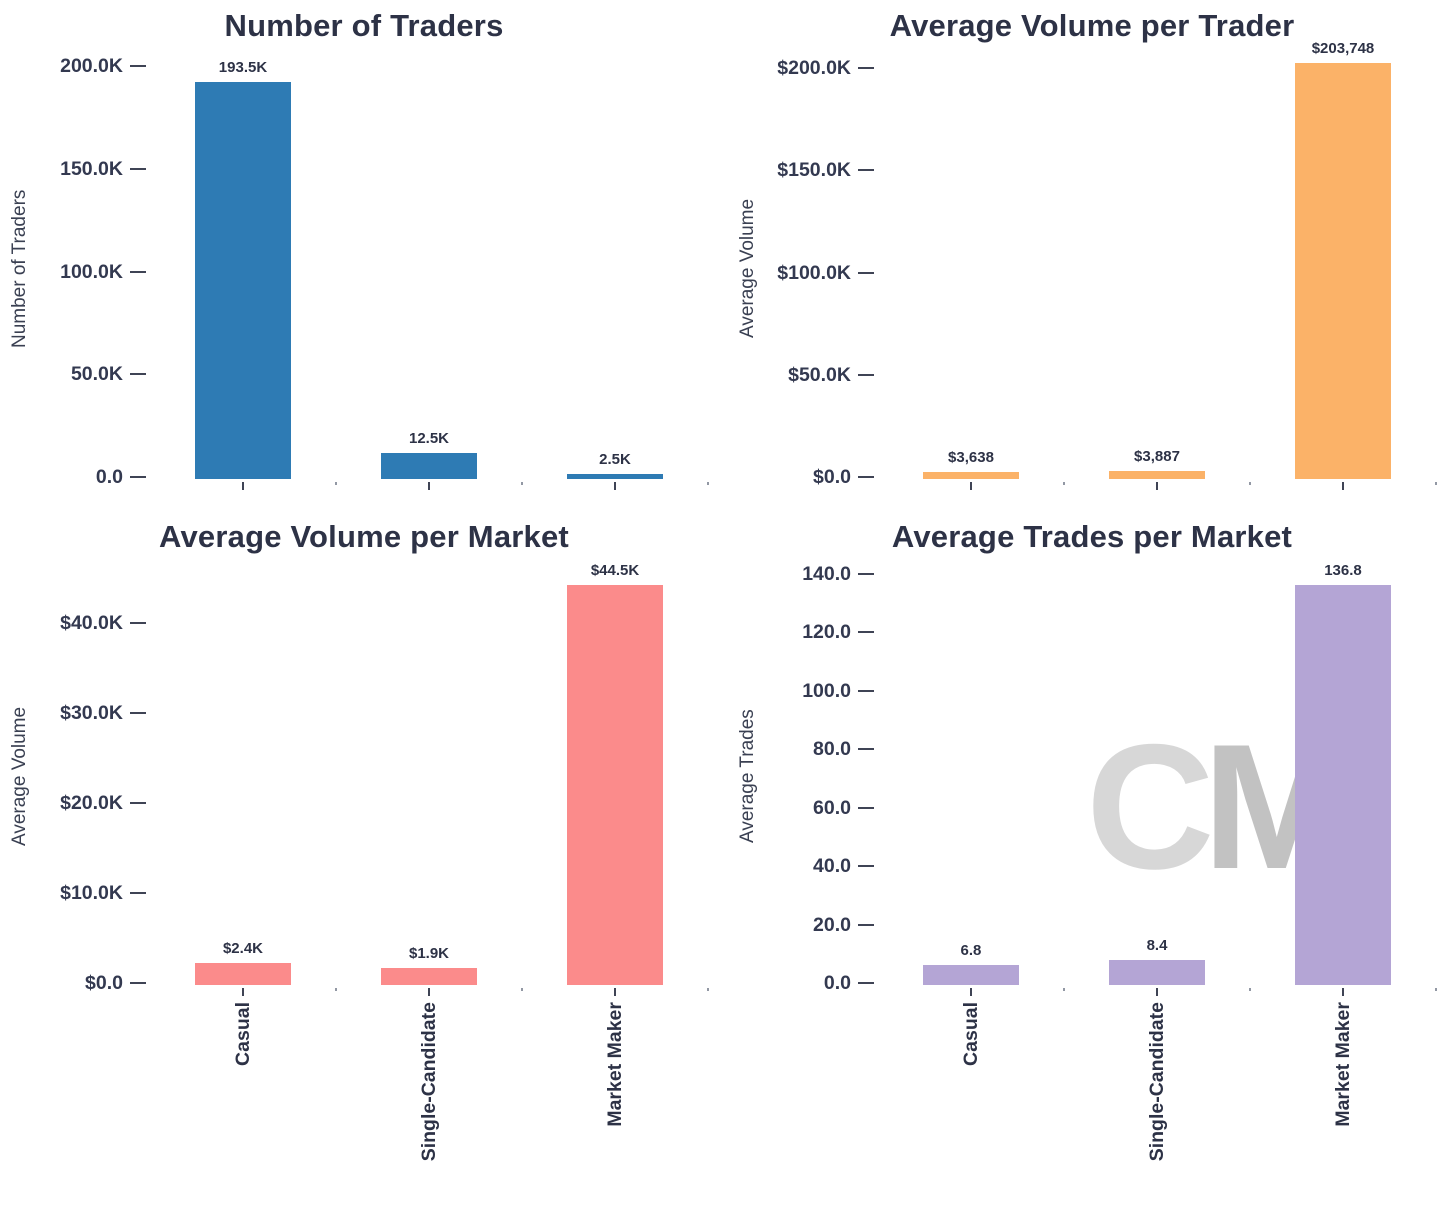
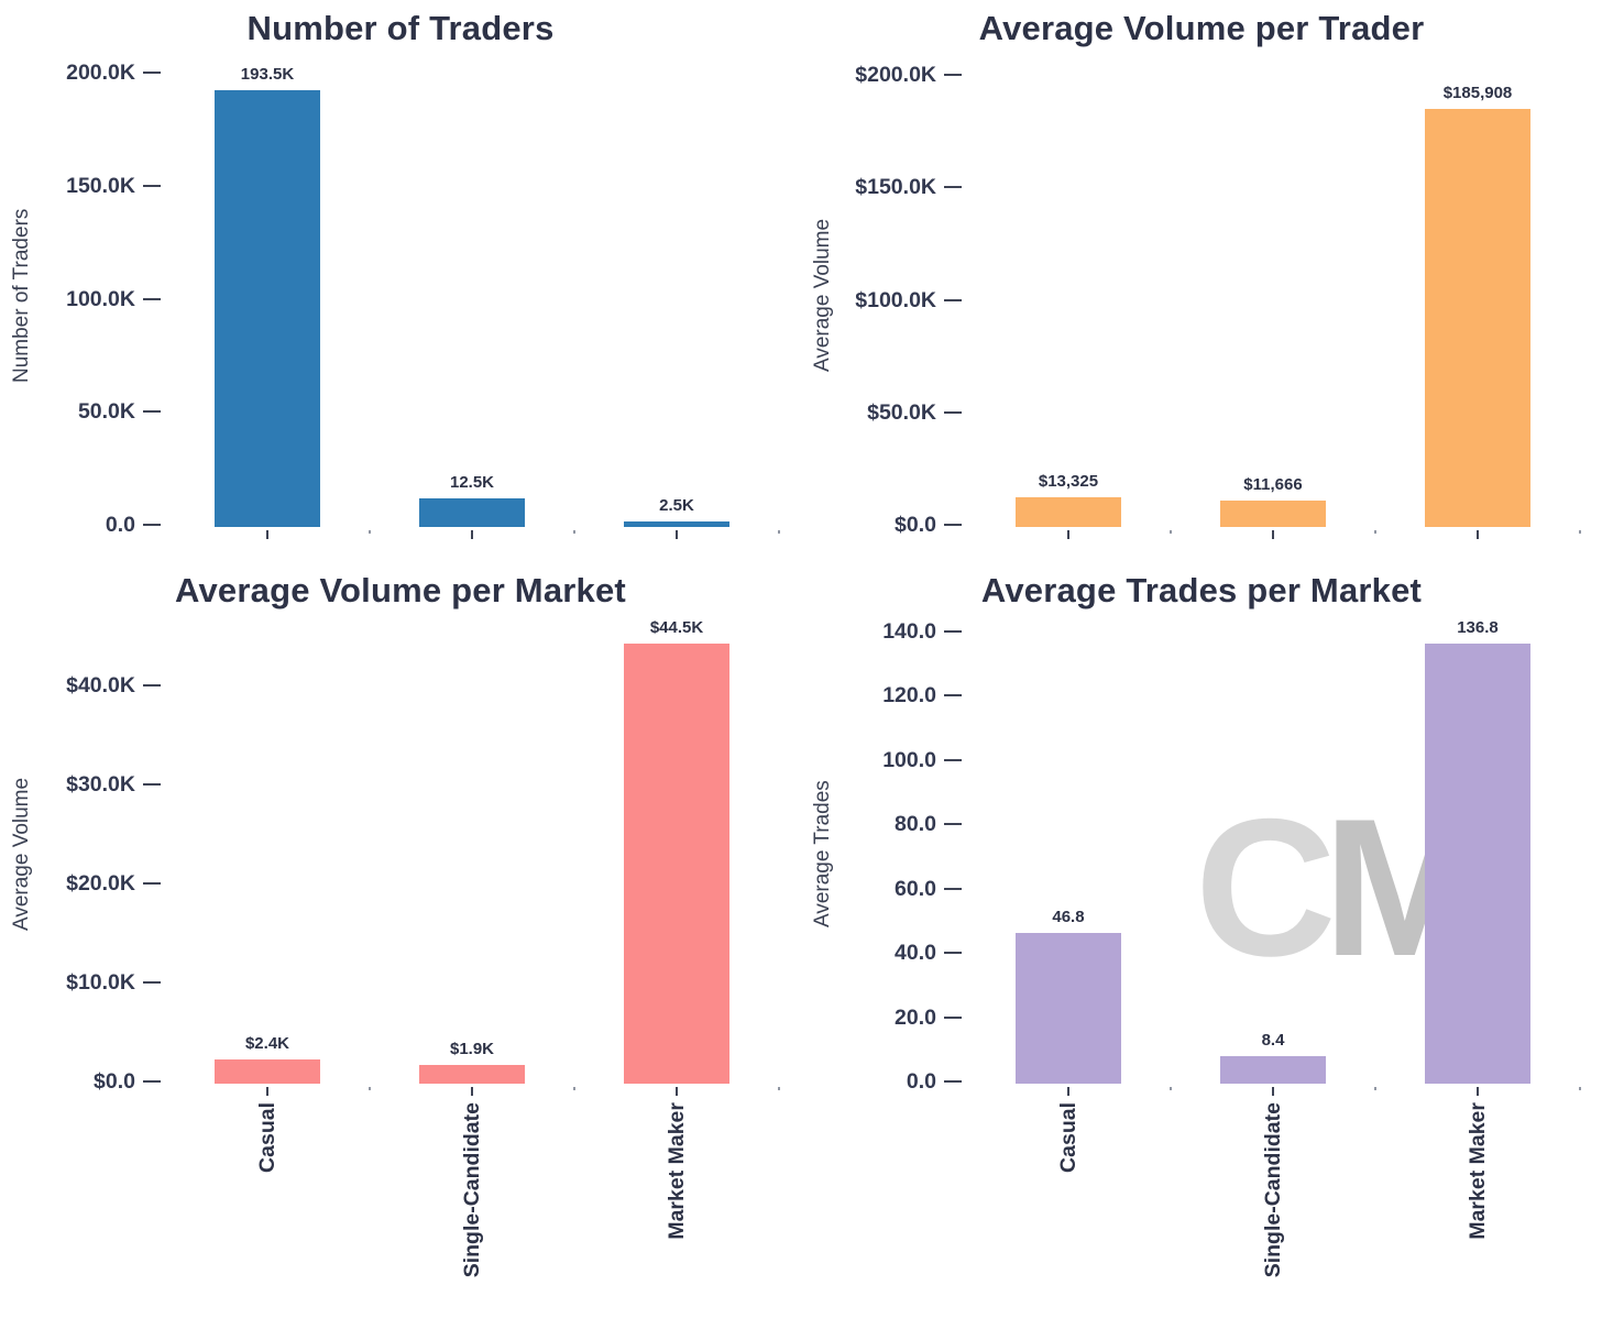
Average Volume per Trader/Casual: $3,638 -> $13,325
Average Volume per Trader/Single-Candidate: $3,887 -> $11,666
Average Volume per Trader/Market Maker: $203,748 -> $185,908
Average Trades per Market/Casual: 6.8 -> 46.8
